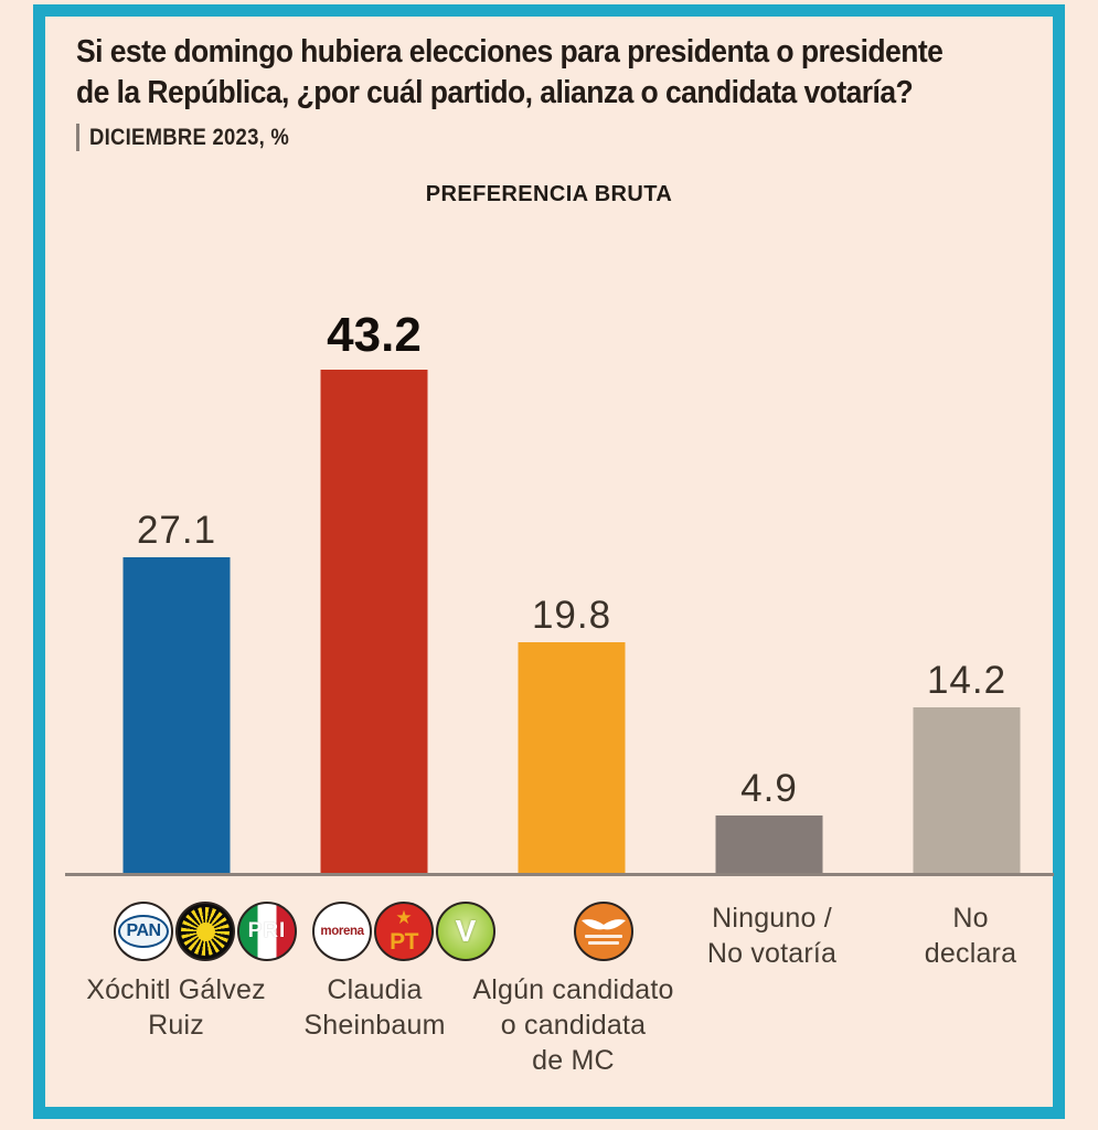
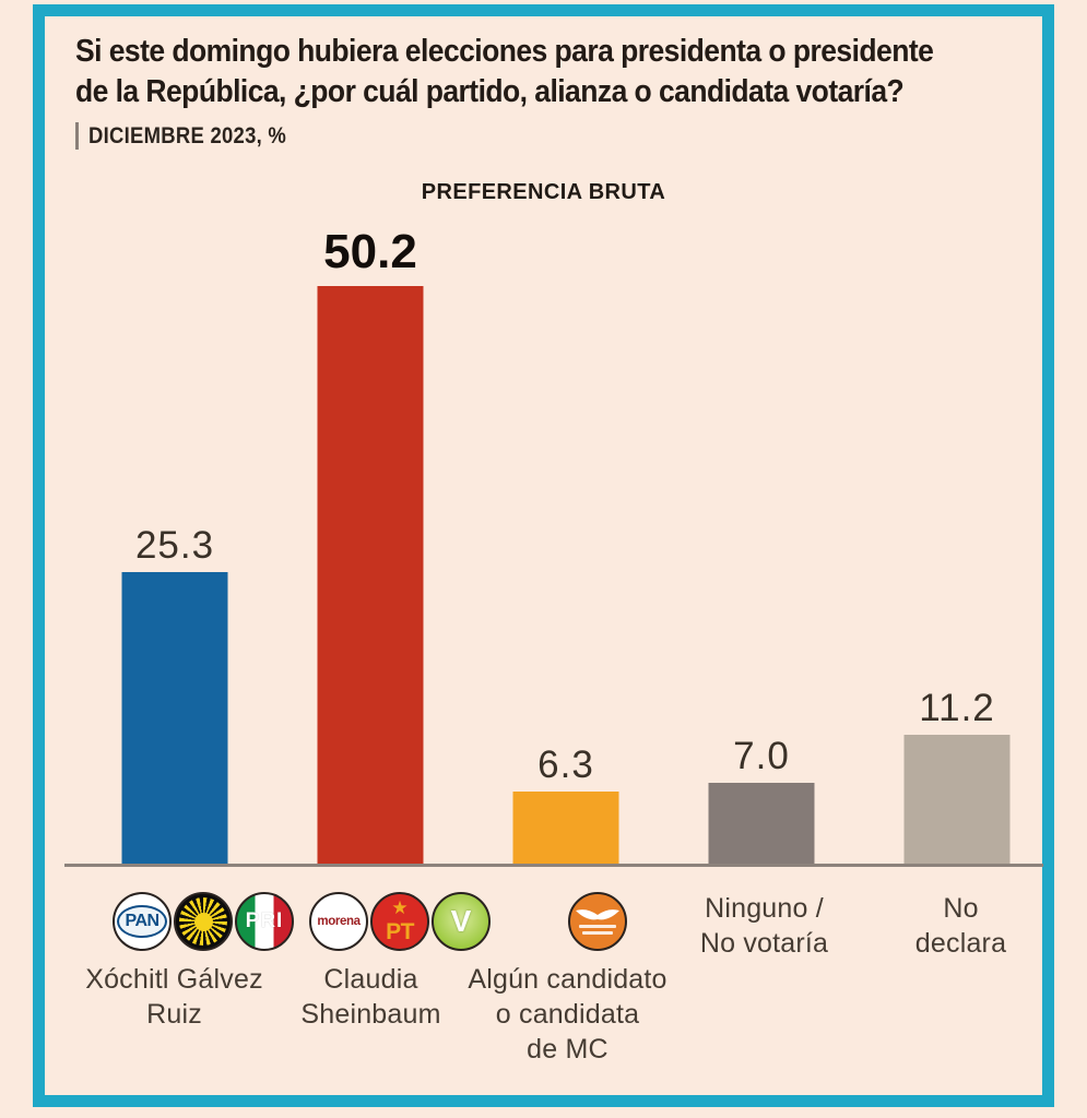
Xóchitl Gálvez Ruiz: 27.1 -> 25.3
Claudia Sheinbaum: 43.2 -> 50.2
Algún candidato o candidata de MC: 19.8 -> 6.3
Ninguno / No votaría: 4.9 -> 7.0
No declara: 14.2 -> 11.2
